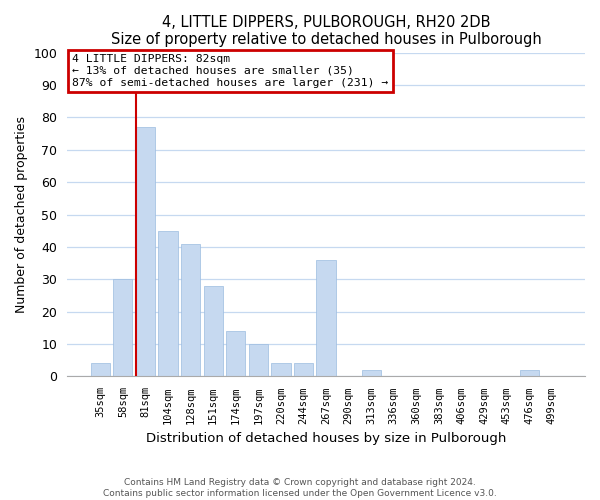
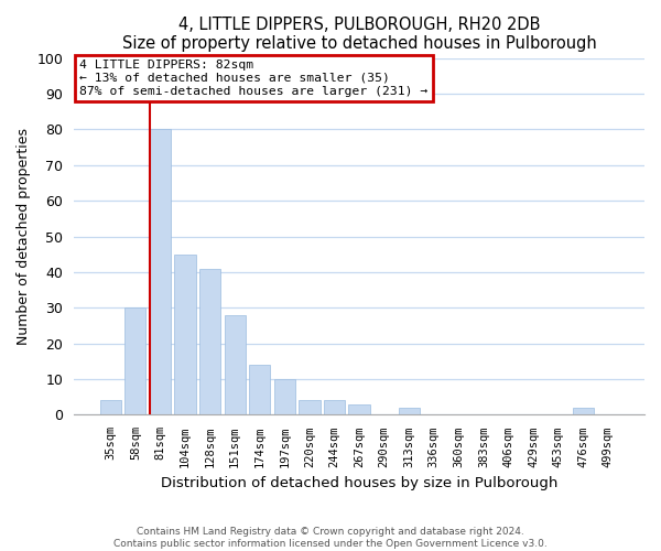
81sqm: 77 -> 80
267sqm: 36 -> 3
